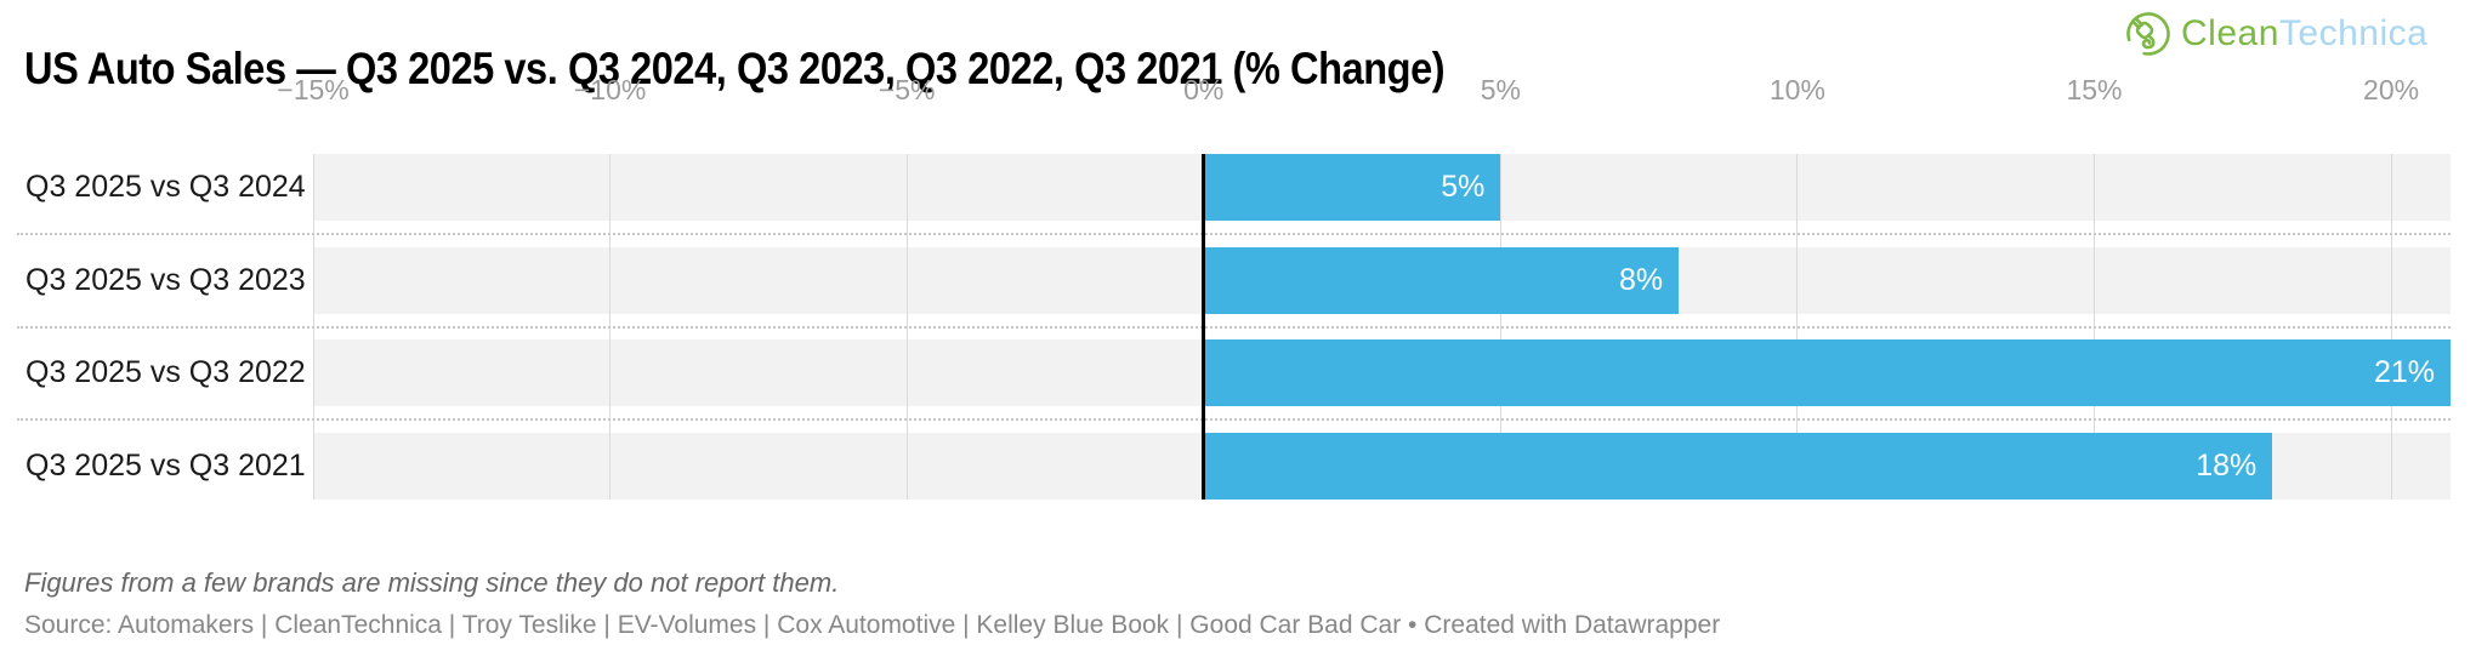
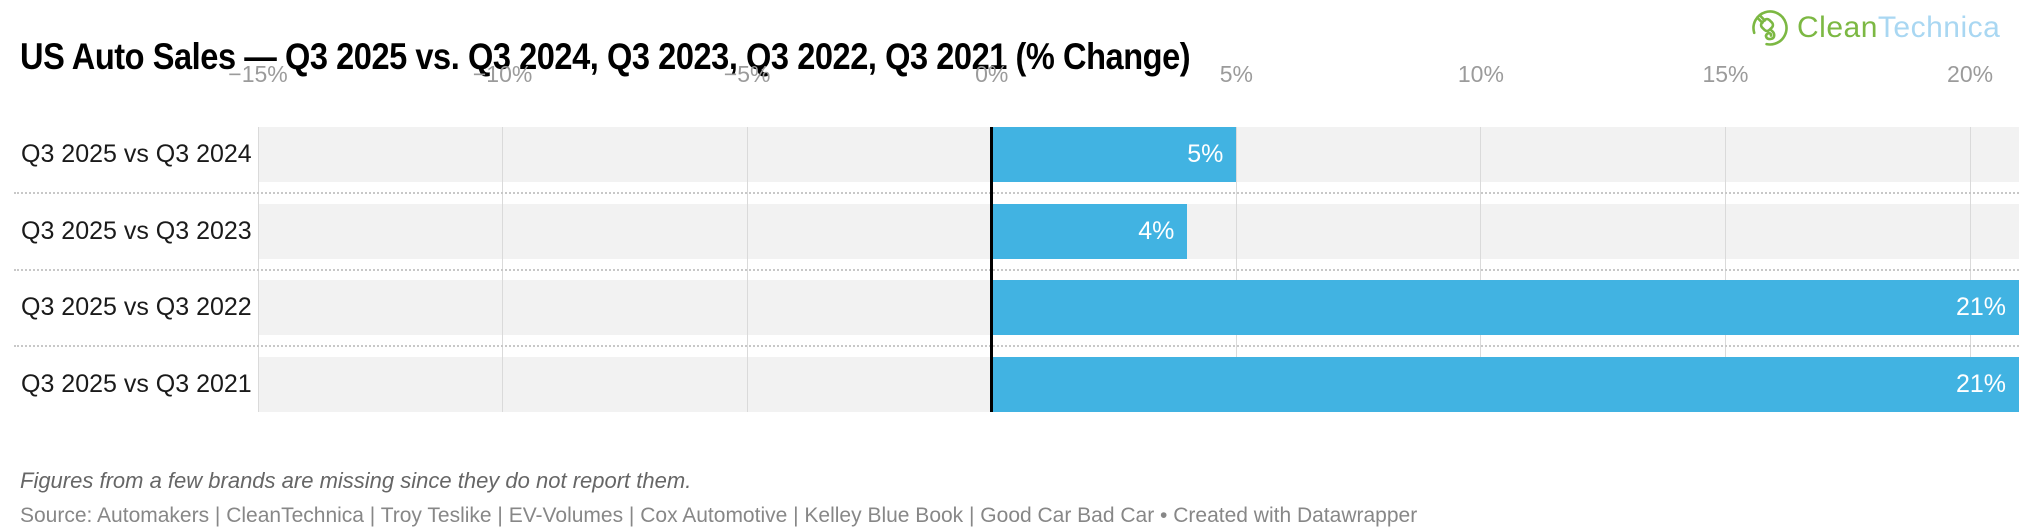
Q3 2025 vs Q3 2023: 8% -> 4%
Q3 2025 vs Q3 2021: 18% -> 21%
